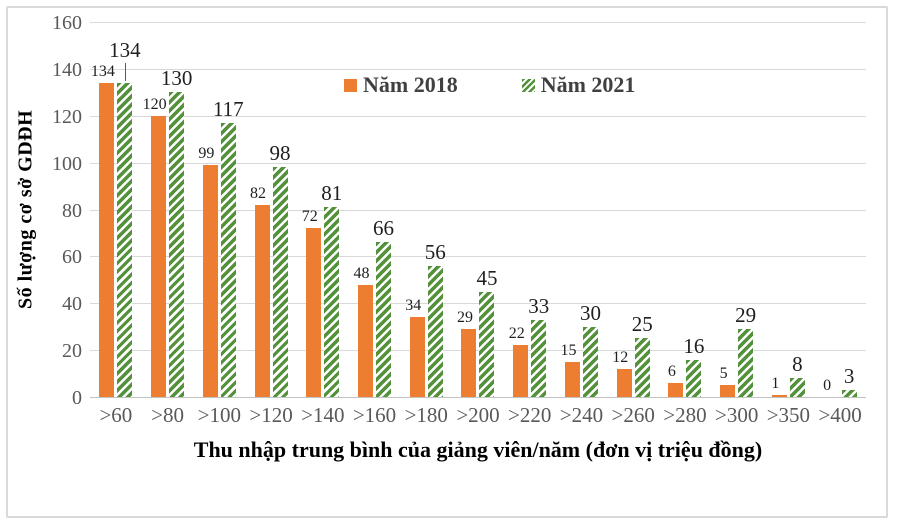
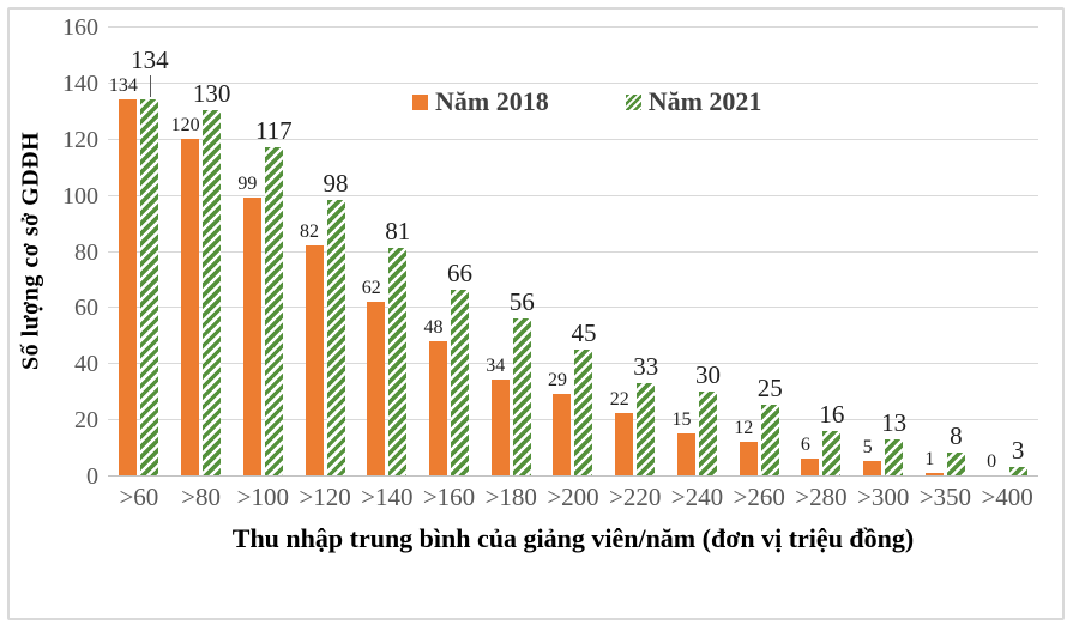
Năm 2018/>140: 72 -> 62
Năm 2021/>300: 29 -> 13
